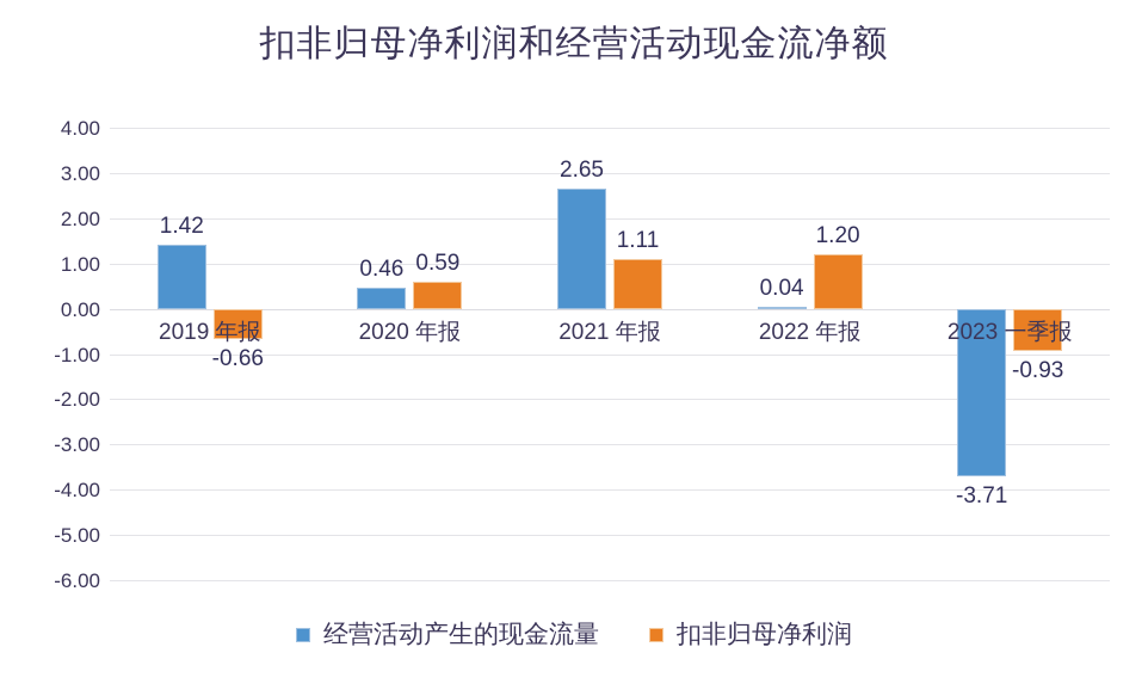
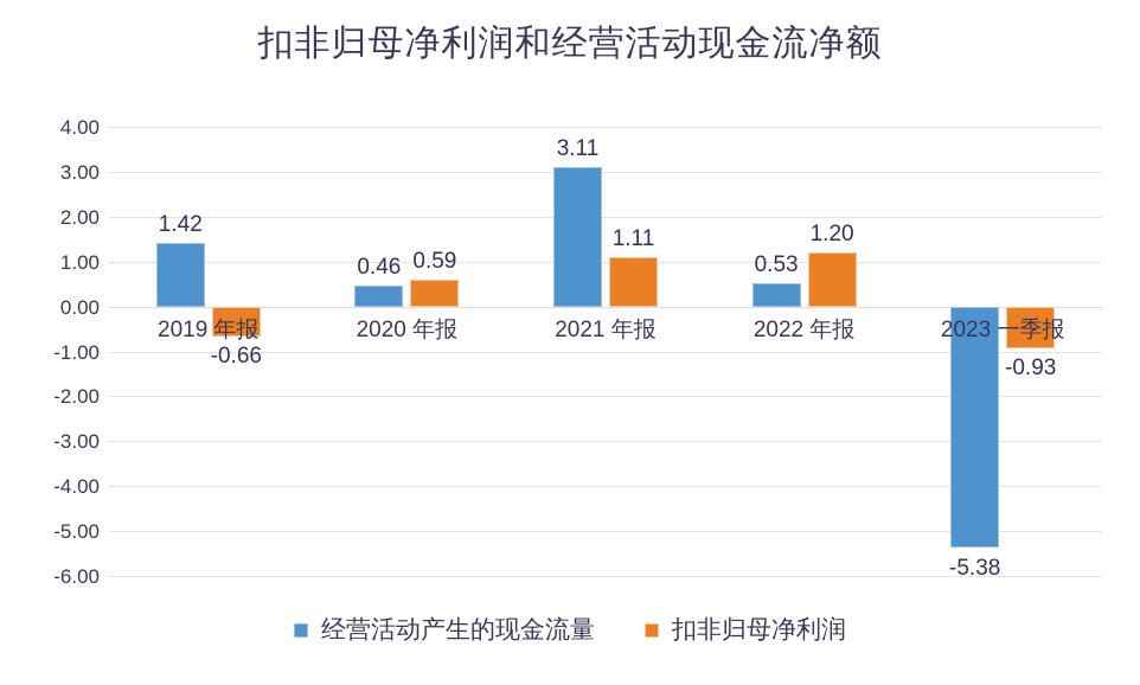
经营活动产生的现金流量/2021 年报: 2.65 -> 3.11
经营活动产生的现金流量/2022 年报: 0.04 -> 0.53
经营活动产生的现金流量/2023 一季报: -3.71 -> -5.38
